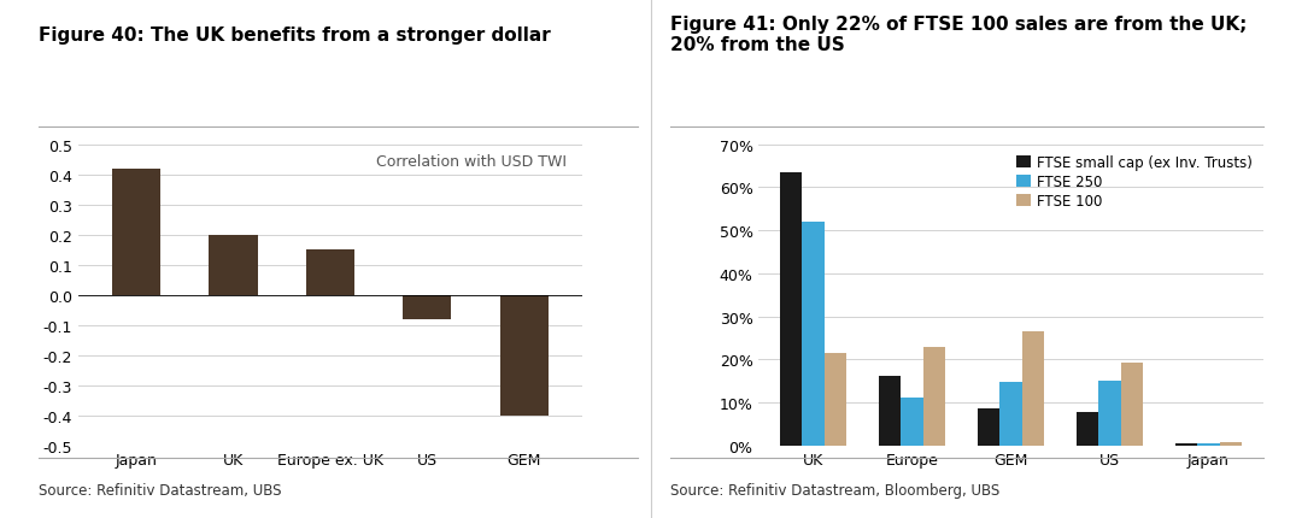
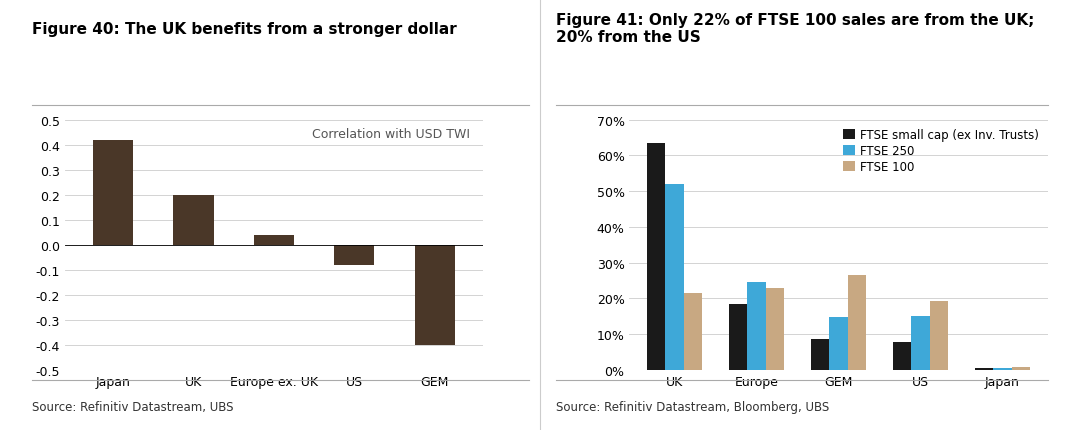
Europe ex. UK: 0.15 -> 0.04
FTSE small cap (ex Inv. Trusts)/Europe: 16.2% -> 18.5%
FTSE 250/Europe: 11.0% -> 24.5%
